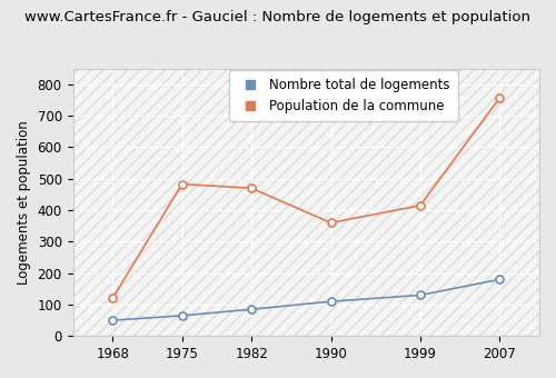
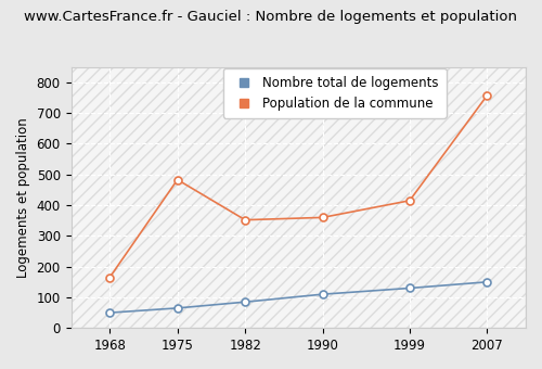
Population de la commune/1968: 120 -> 165
Population de la commune/1982: 470 -> 352
Nombre total de logements/2007: 180 -> 150
